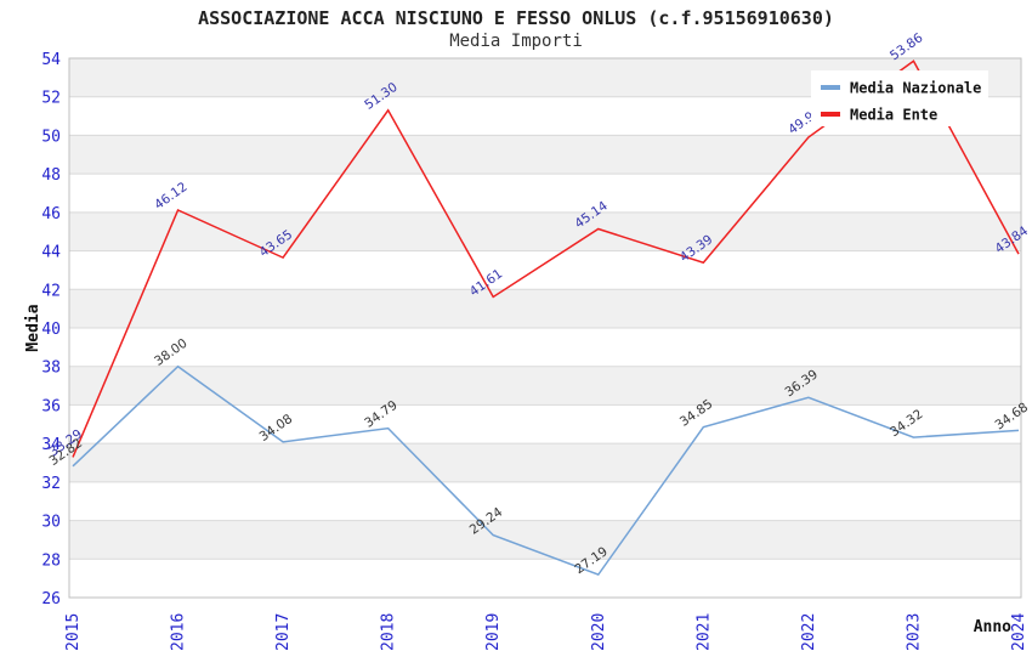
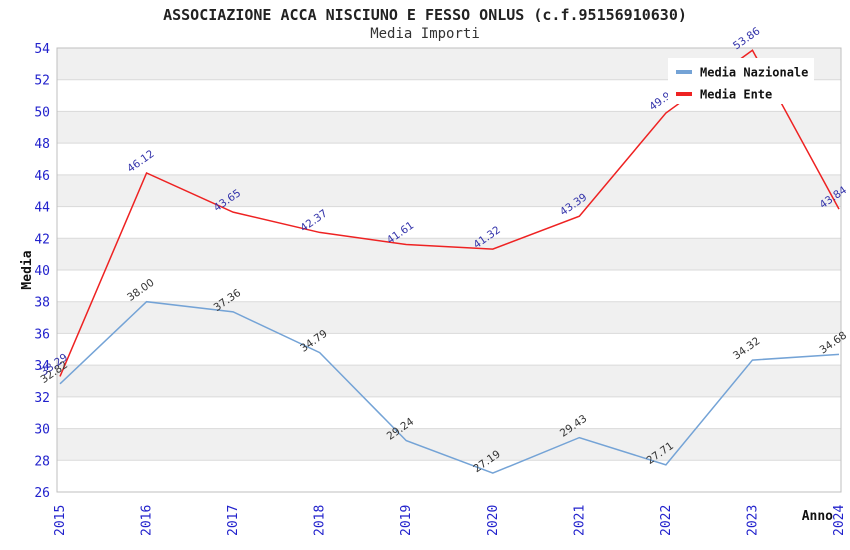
Media Nazionale/2017: 34.08 -> 37.36
Media Ente/2018: 51.30 -> 42.37
Media Ente/2020: 45.14 -> 41.32
Media Nazionale/2021: 34.85 -> 29.43
Media Nazionale/2022: 36.39 -> 27.71
